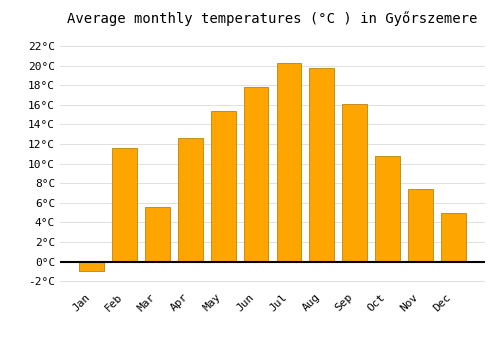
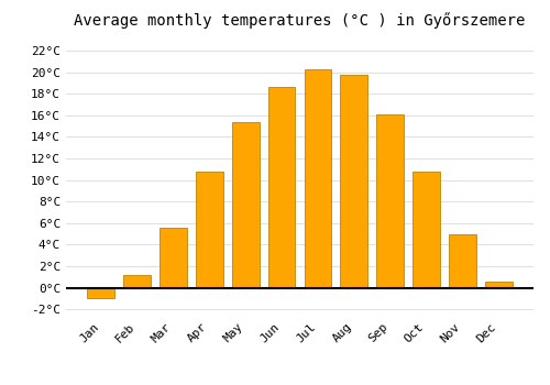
Feb: 11.6°C -> 1.2°C
Apr: 12.6°C -> 10.8°C
Jun: 17.8°C -> 18.6°C
Nov: 7.4°C -> 5.0°C
Dec: 5.0°C -> 0.6°C
